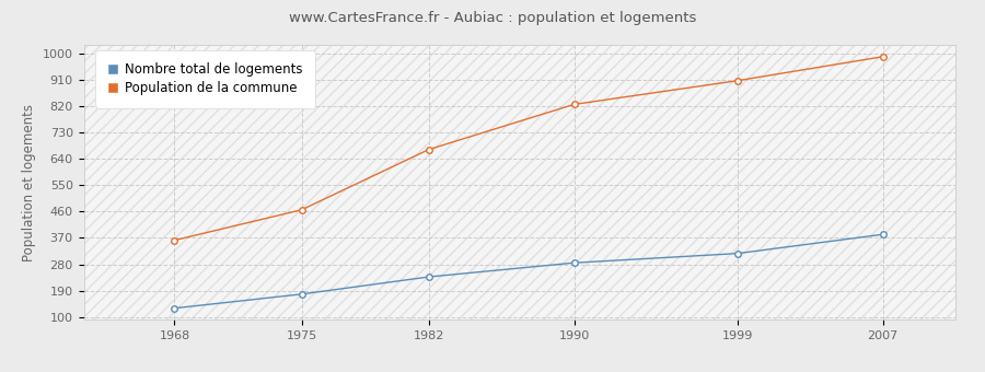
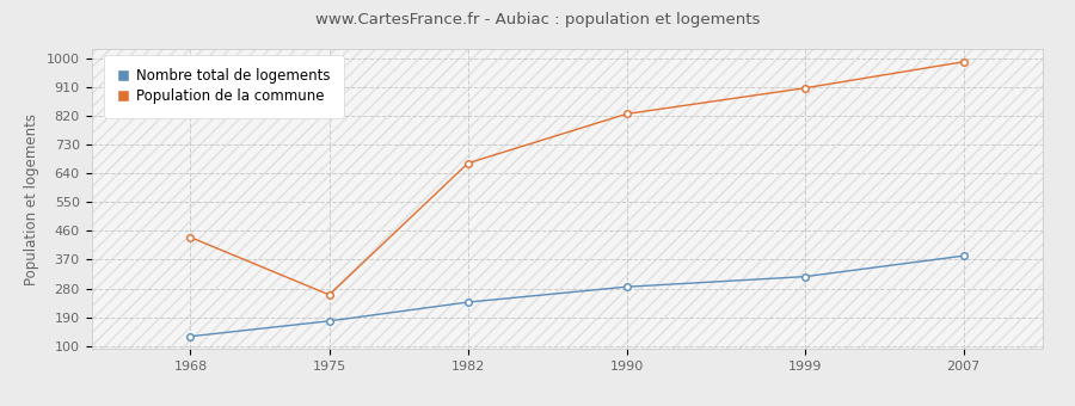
Population de la commune/1968: 362 -> 440
Population de la commune/1975: 466 -> 260
